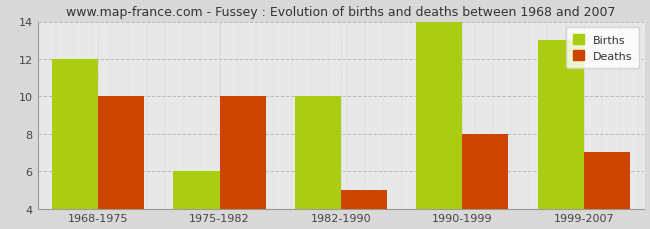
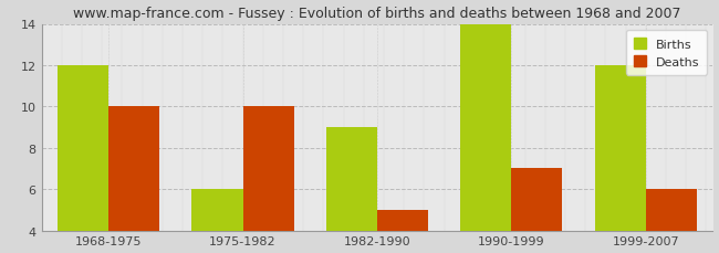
Births/1982-1990: 10 -> 9
Deaths/1990-1999: 8 -> 7
Births/1999-2007: 13 -> 12
Deaths/1999-2007: 7 -> 6
